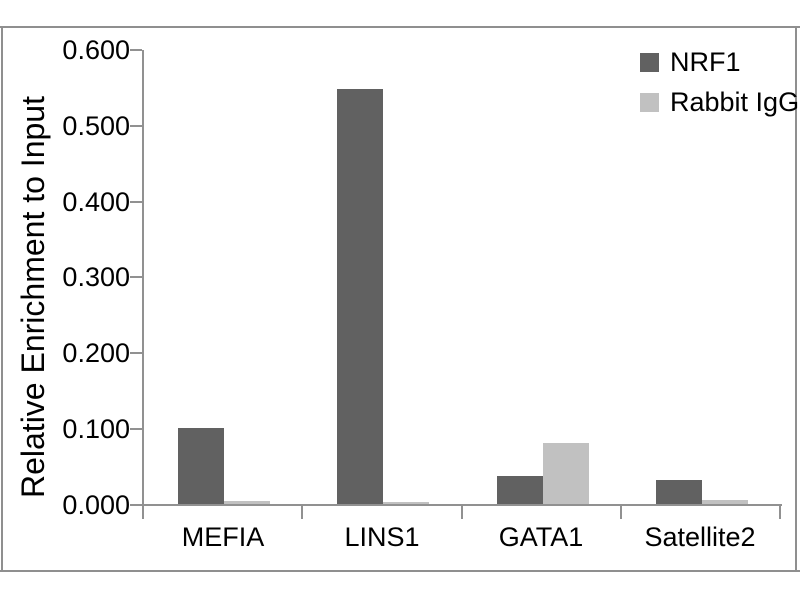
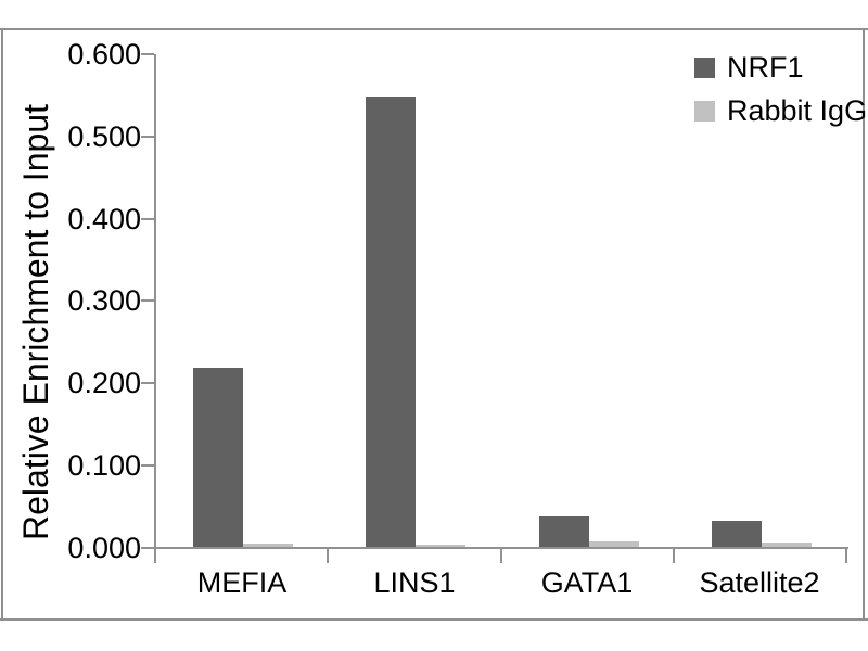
NRF1/MEFIA: 0.10 -> 0.22
Rabbit IgG/GATA1: 0.08 -> 0.01
